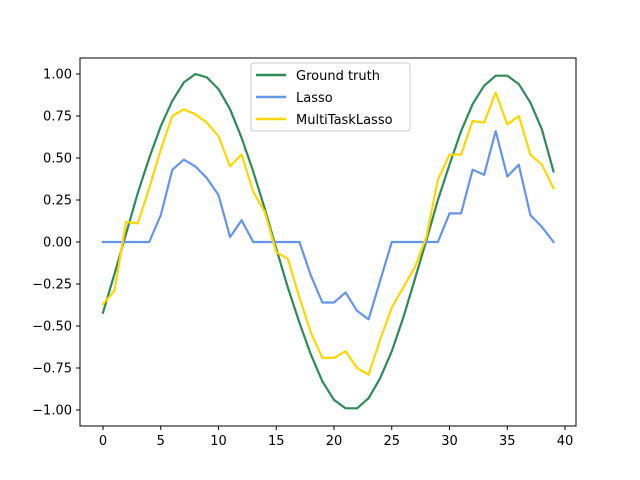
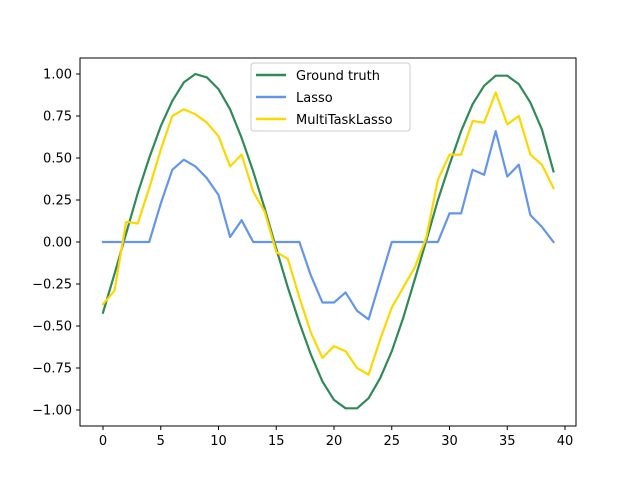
Lasso/5: 0.16 -> 0.23
MultiTaskLasso/20: -0.69 -> -0.62
